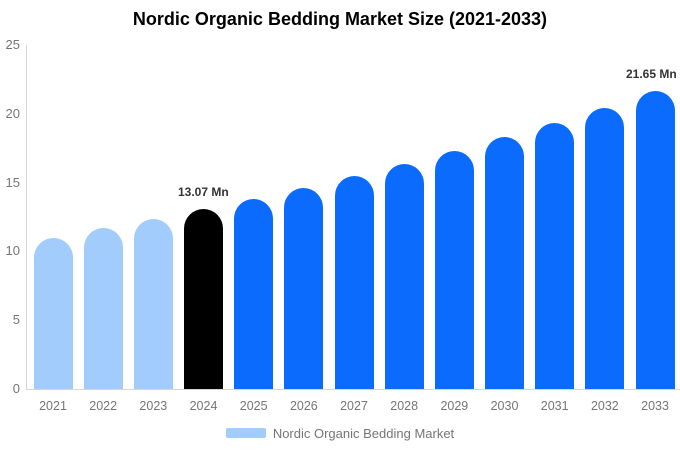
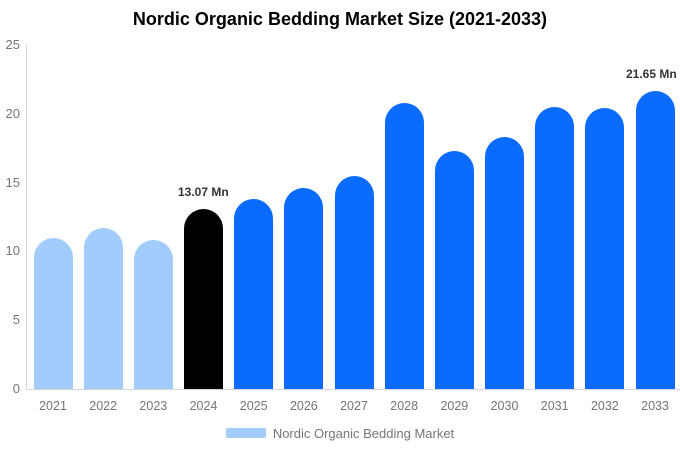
2023: 12.3 -> 10.8
2028: 16.4 -> 20.8
2031: 19.4 -> 20.5
